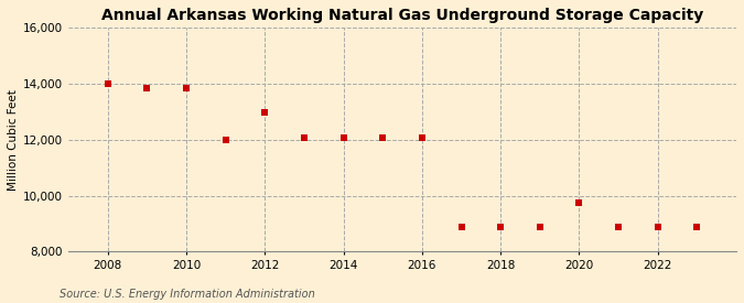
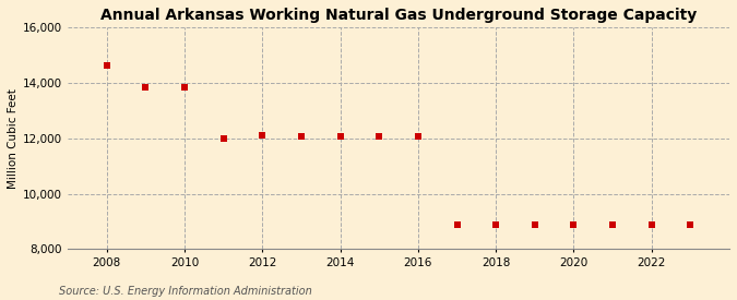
2008: 14,000 -> 14,620
2012: 12,950 -> 12,100
2020: 9,750 -> 8,900
